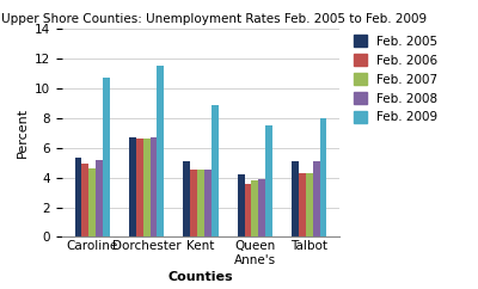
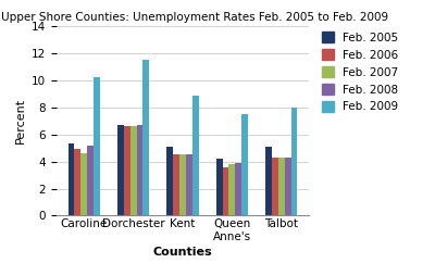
Feb. 2009/Caroline: 10.7 -> 10.2
Feb. 2008/Talbot: 5.1 -> 4.3
